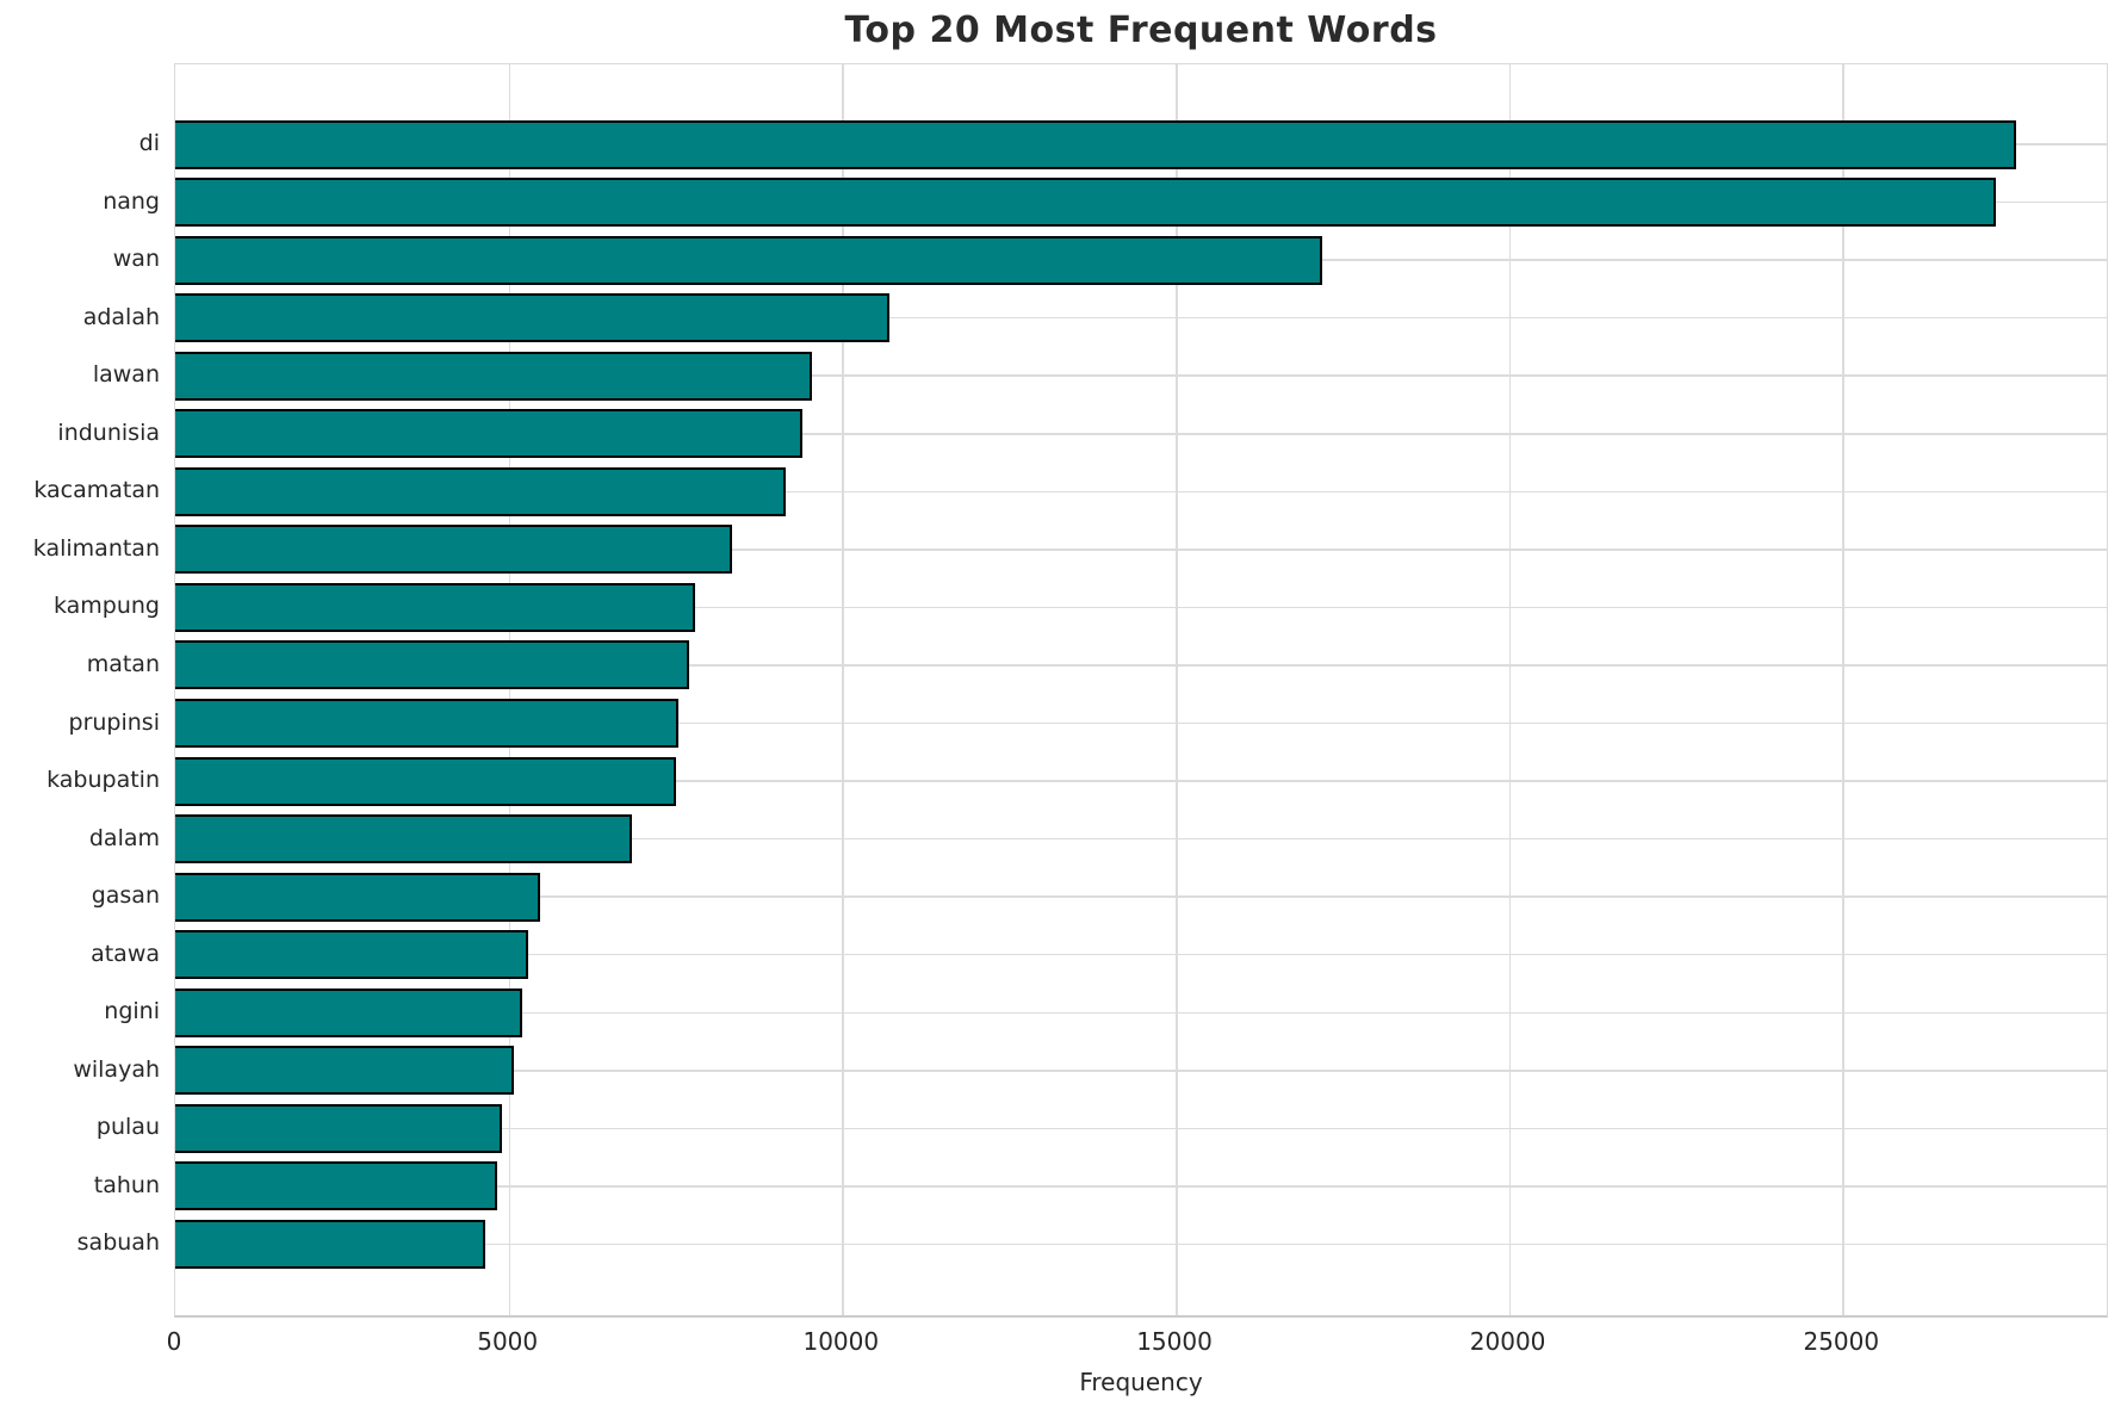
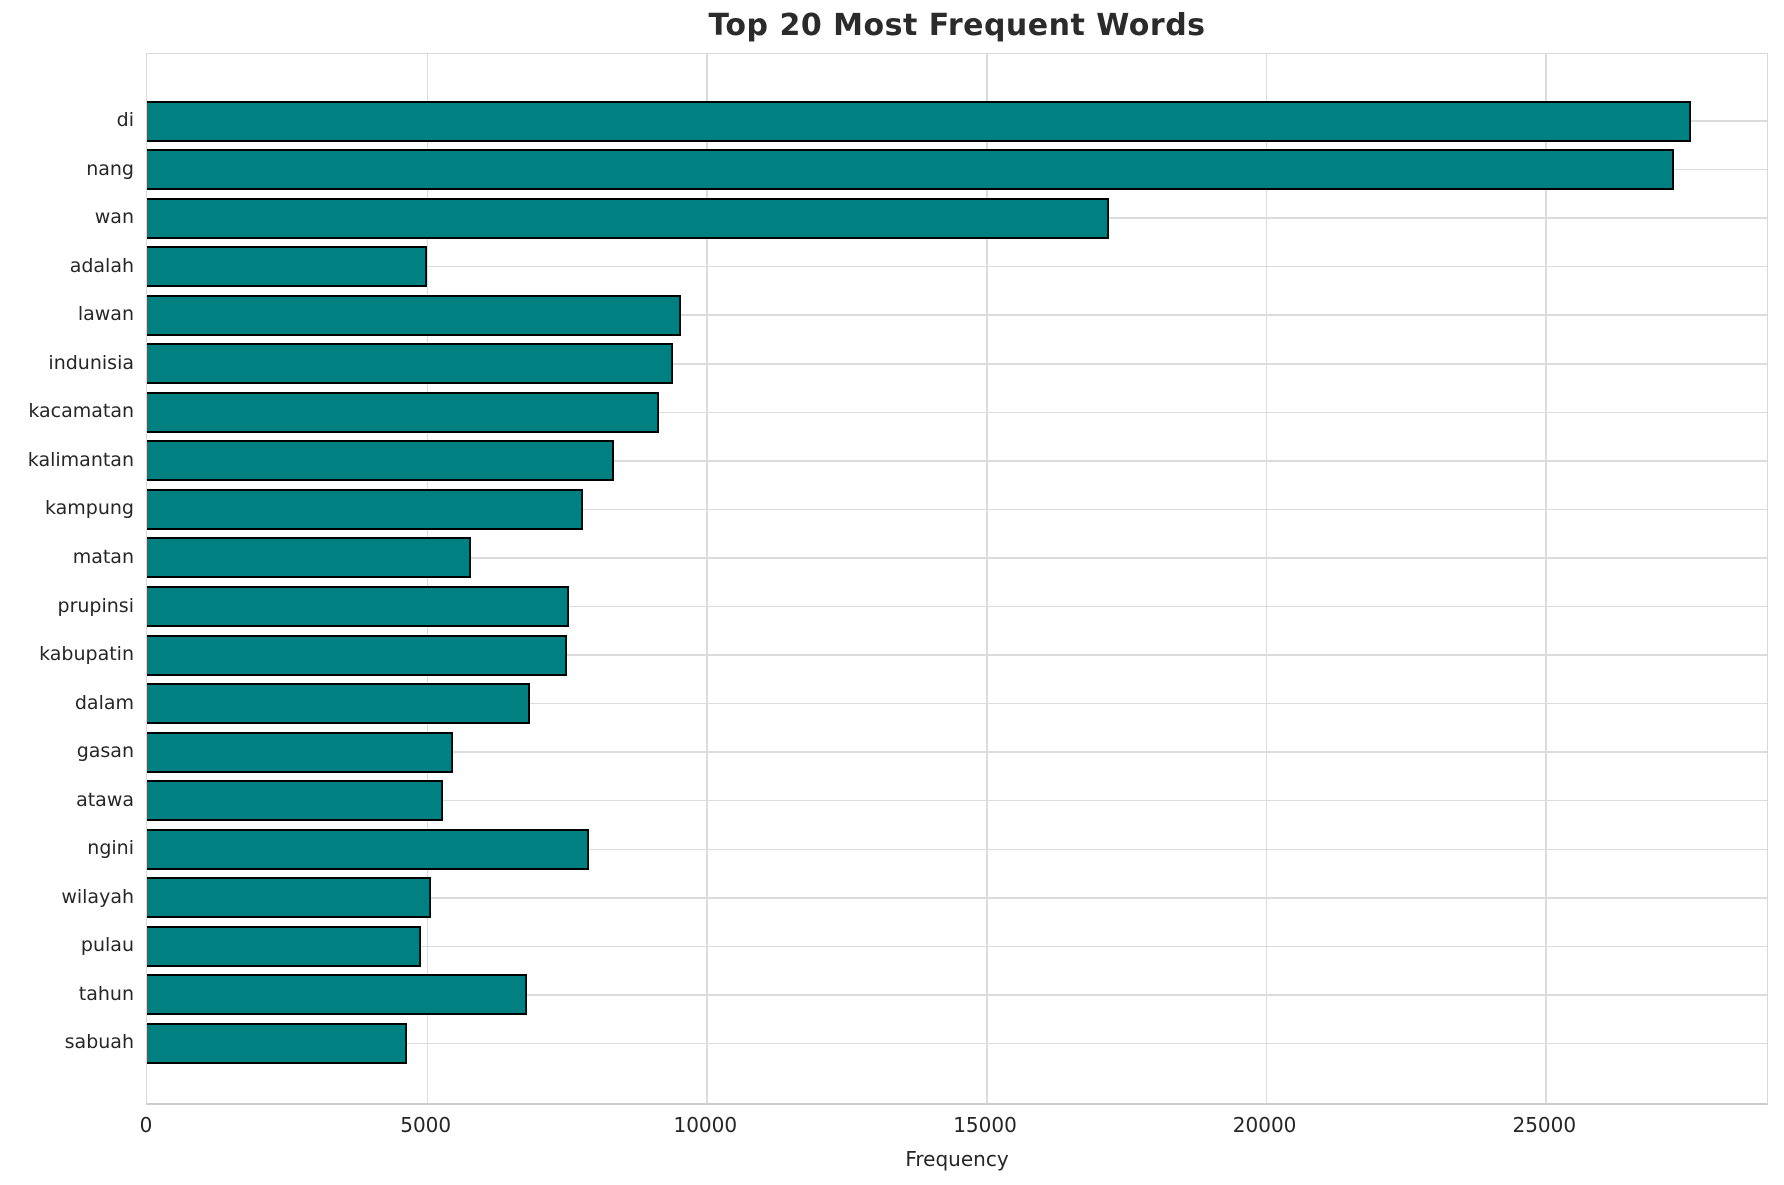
adalah: 10700 -> 5000
matan: 7700 -> 5800
ngini: 5200 -> 7900
tahun: 4800 -> 6800
